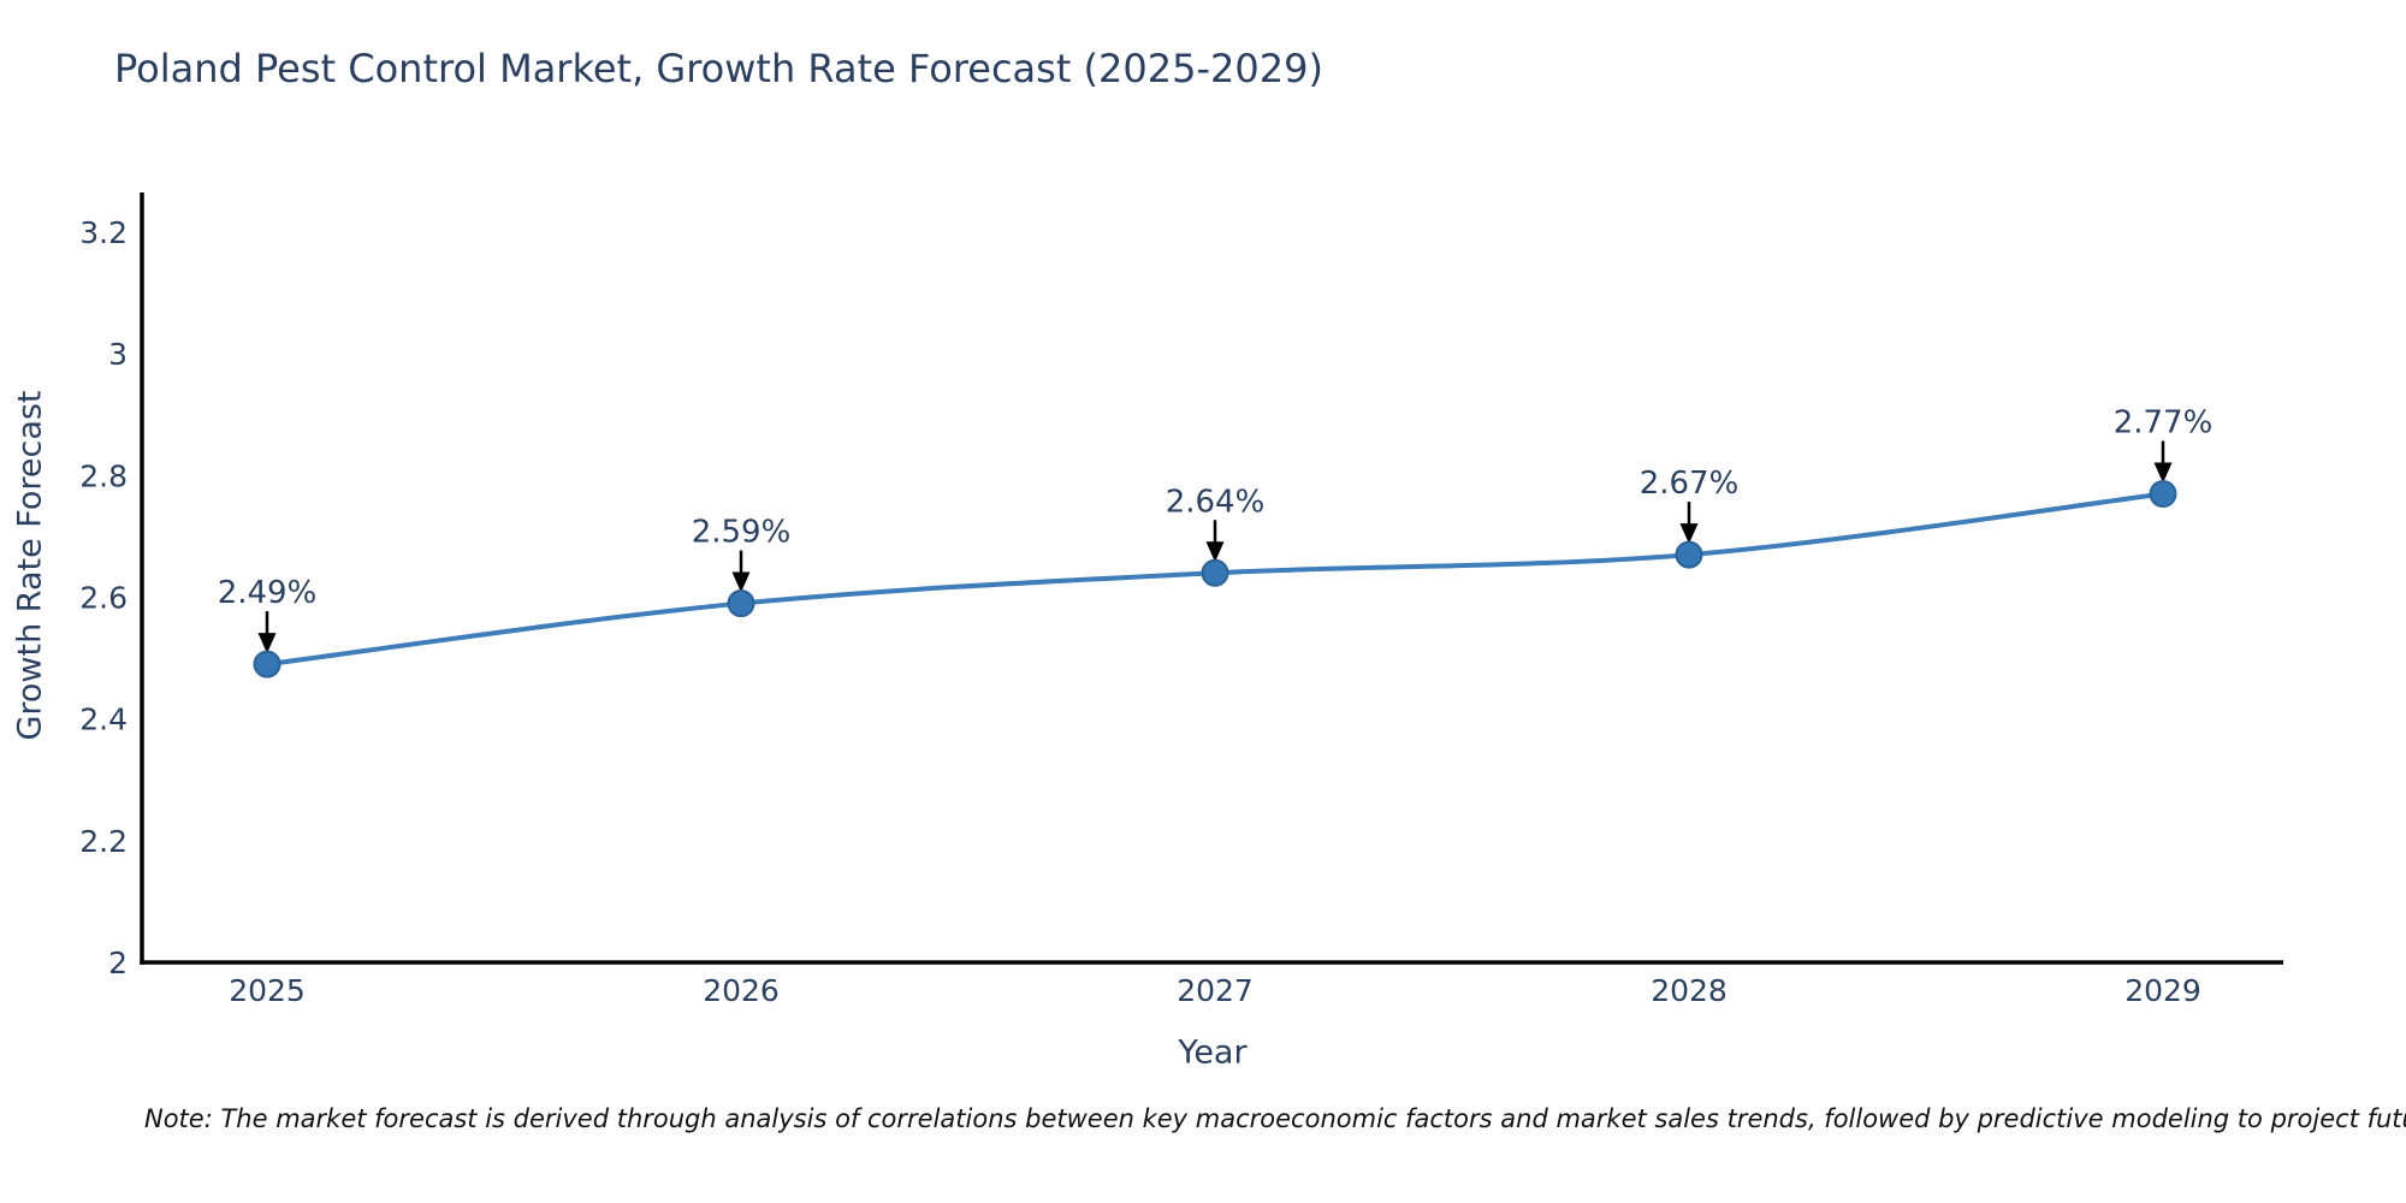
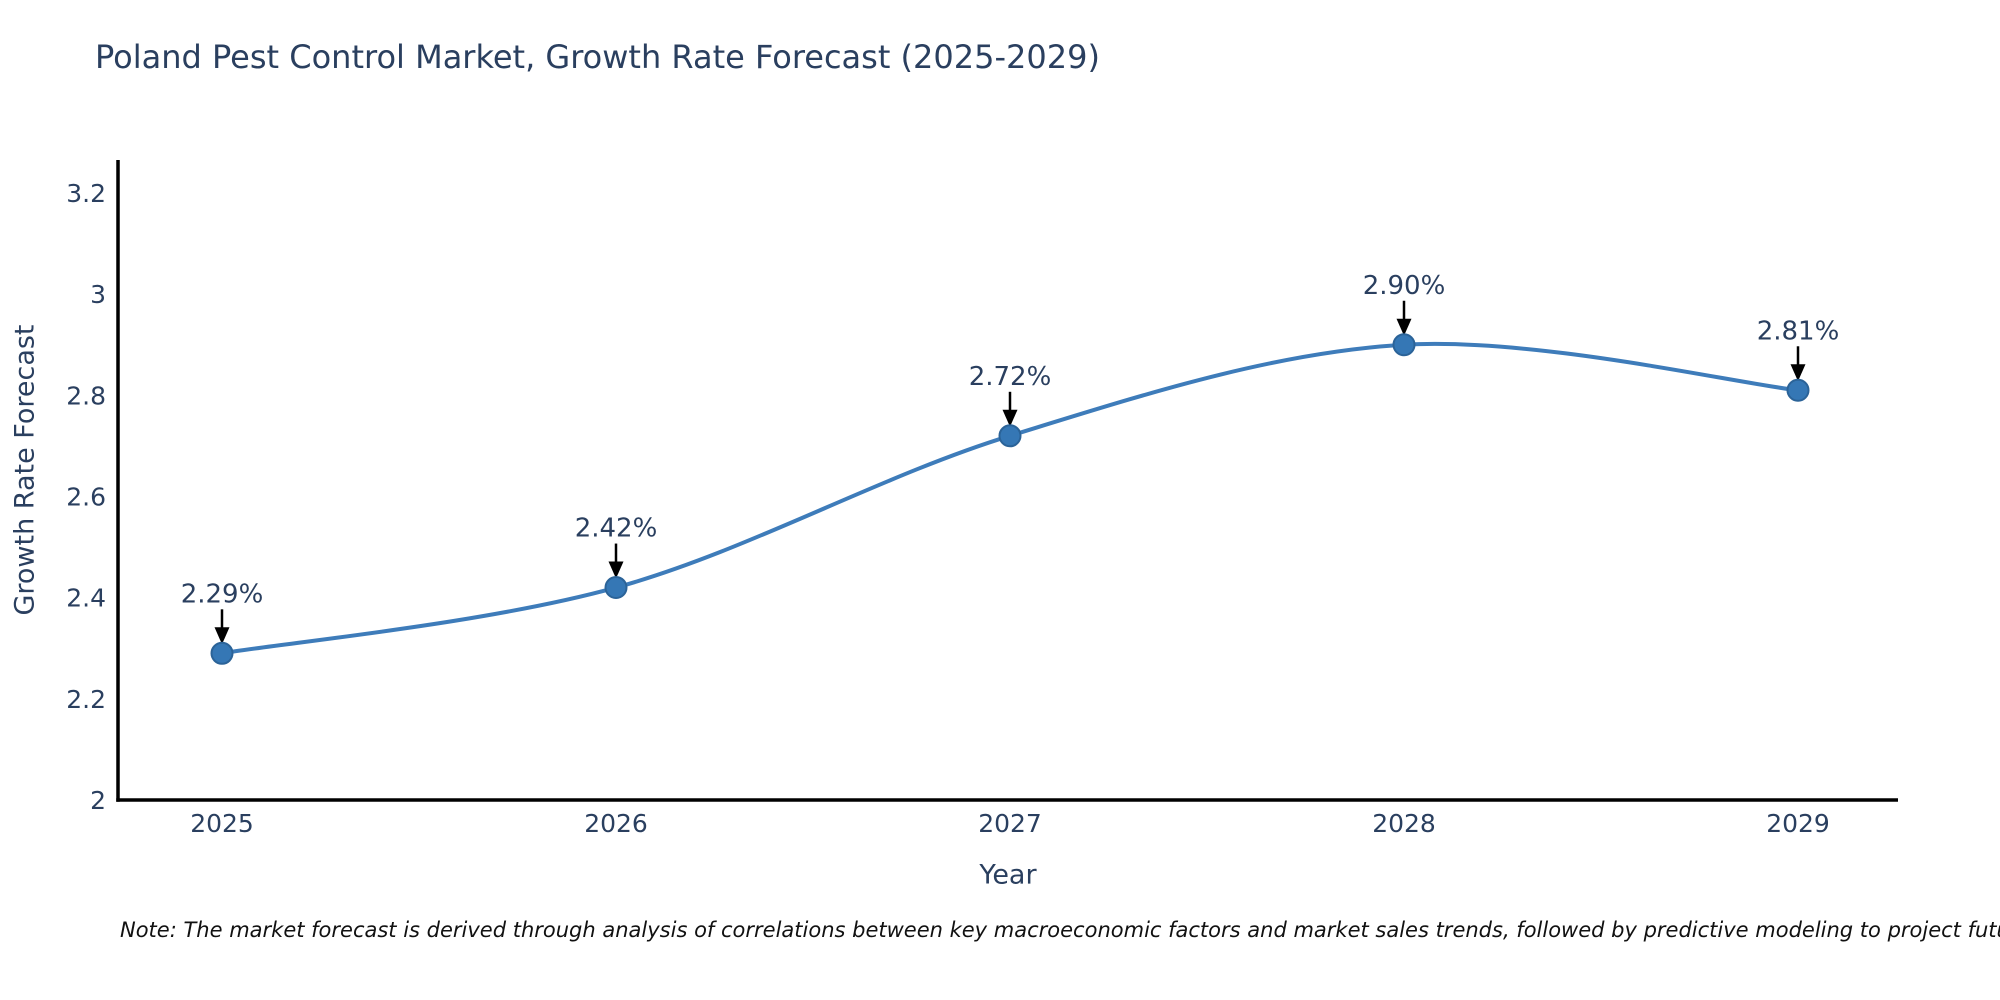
2025: 2.49% -> 2.29%
2026: 2.59% -> 2.42%
2027: 2.64% -> 2.72%
2028: 2.67% -> 2.90%
2029: 2.77% -> 2.81%
